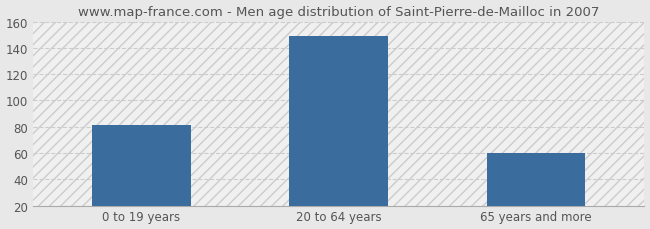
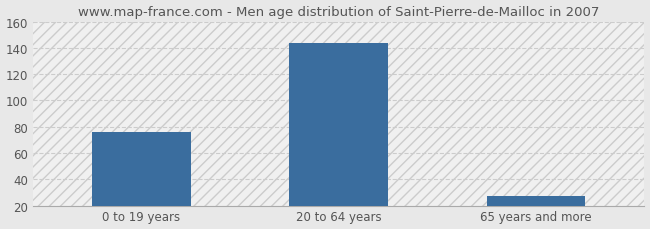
0 to 19 years: 81 -> 76
20 to 64 years: 149 -> 144
65 years and more: 60 -> 27
